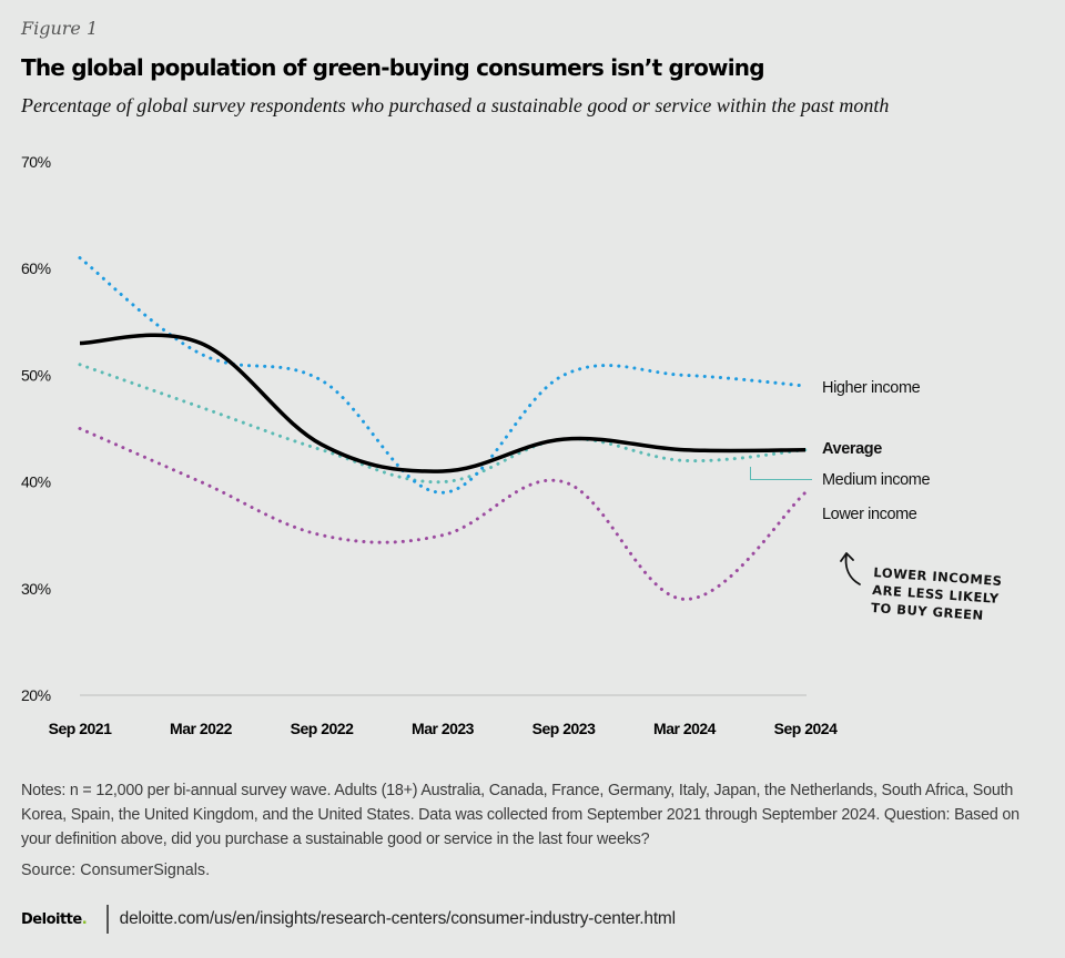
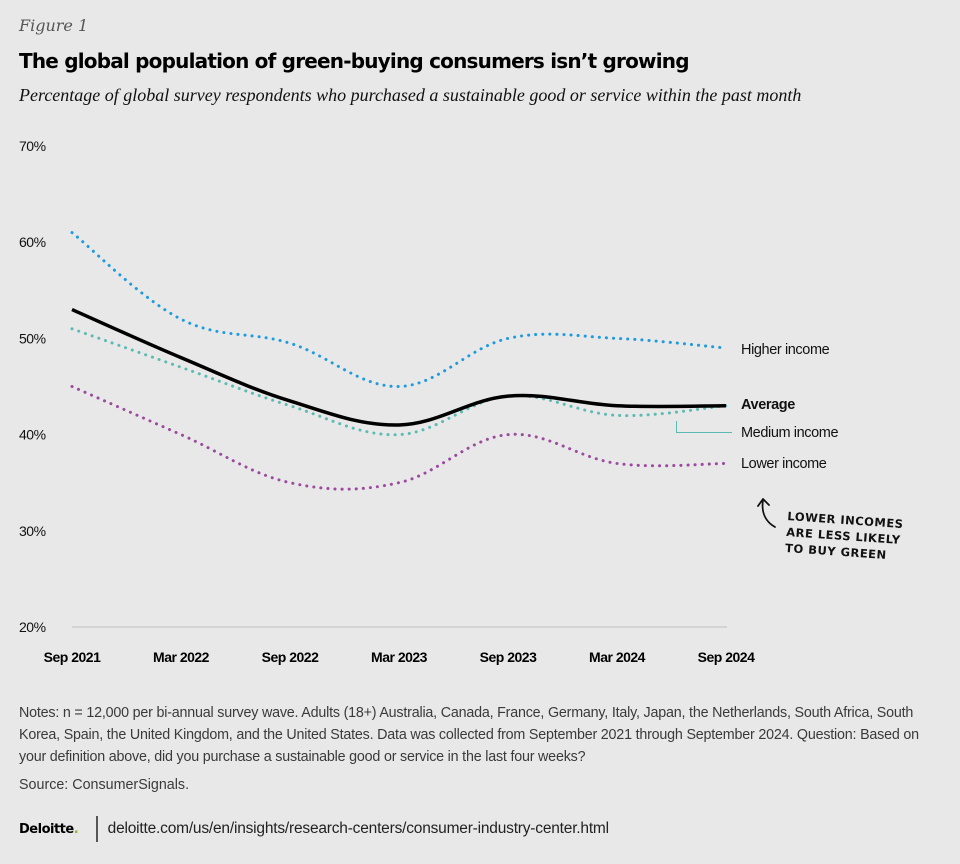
Average/Mar 2022: 53% -> 48%
Higher income/Mar 2023: 39% -> 45%
Lower income/Mar 2024: 29% -> 37%
Lower income/Sep 2024: 39% -> 37%
